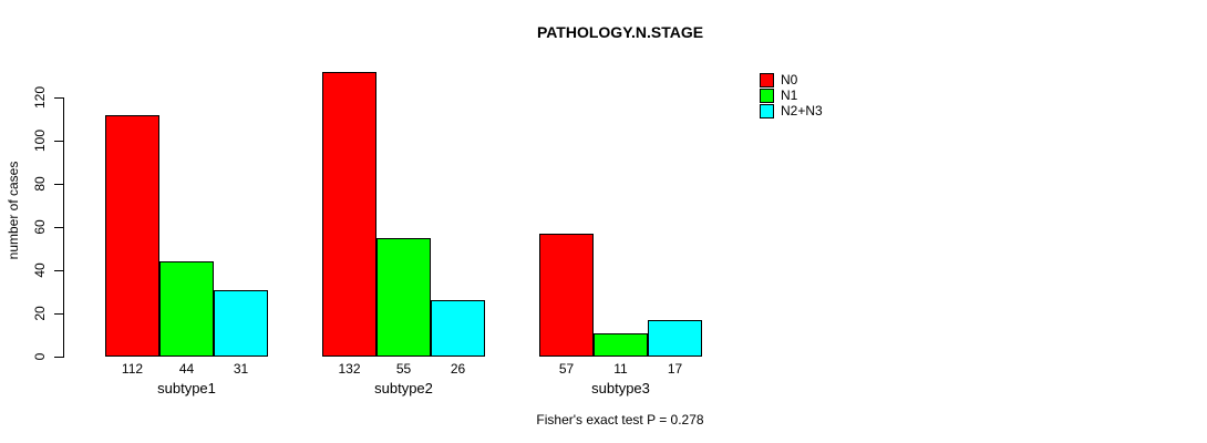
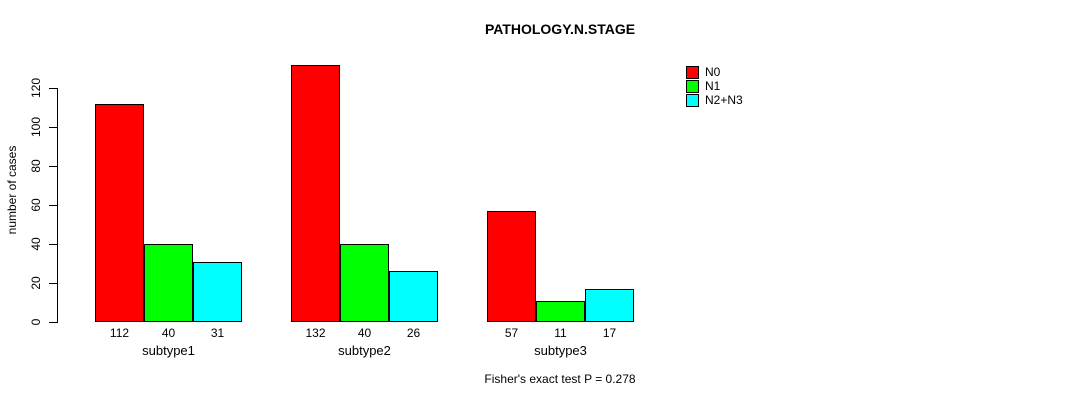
N1/subtype1: 44 -> 40
N1/subtype2: 55 -> 40
